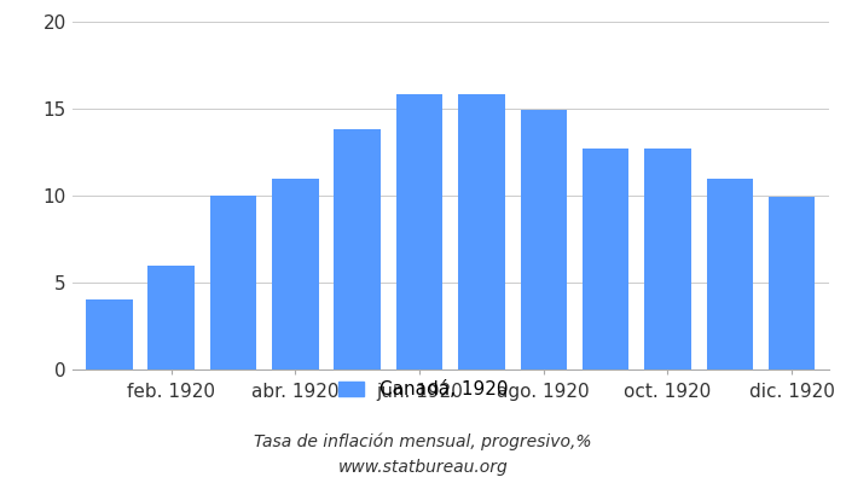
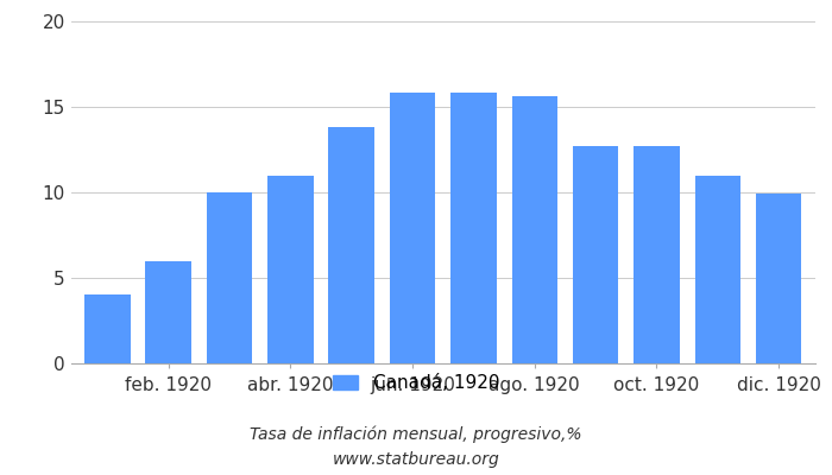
ago. 1920: 14.9 -> 15.6
